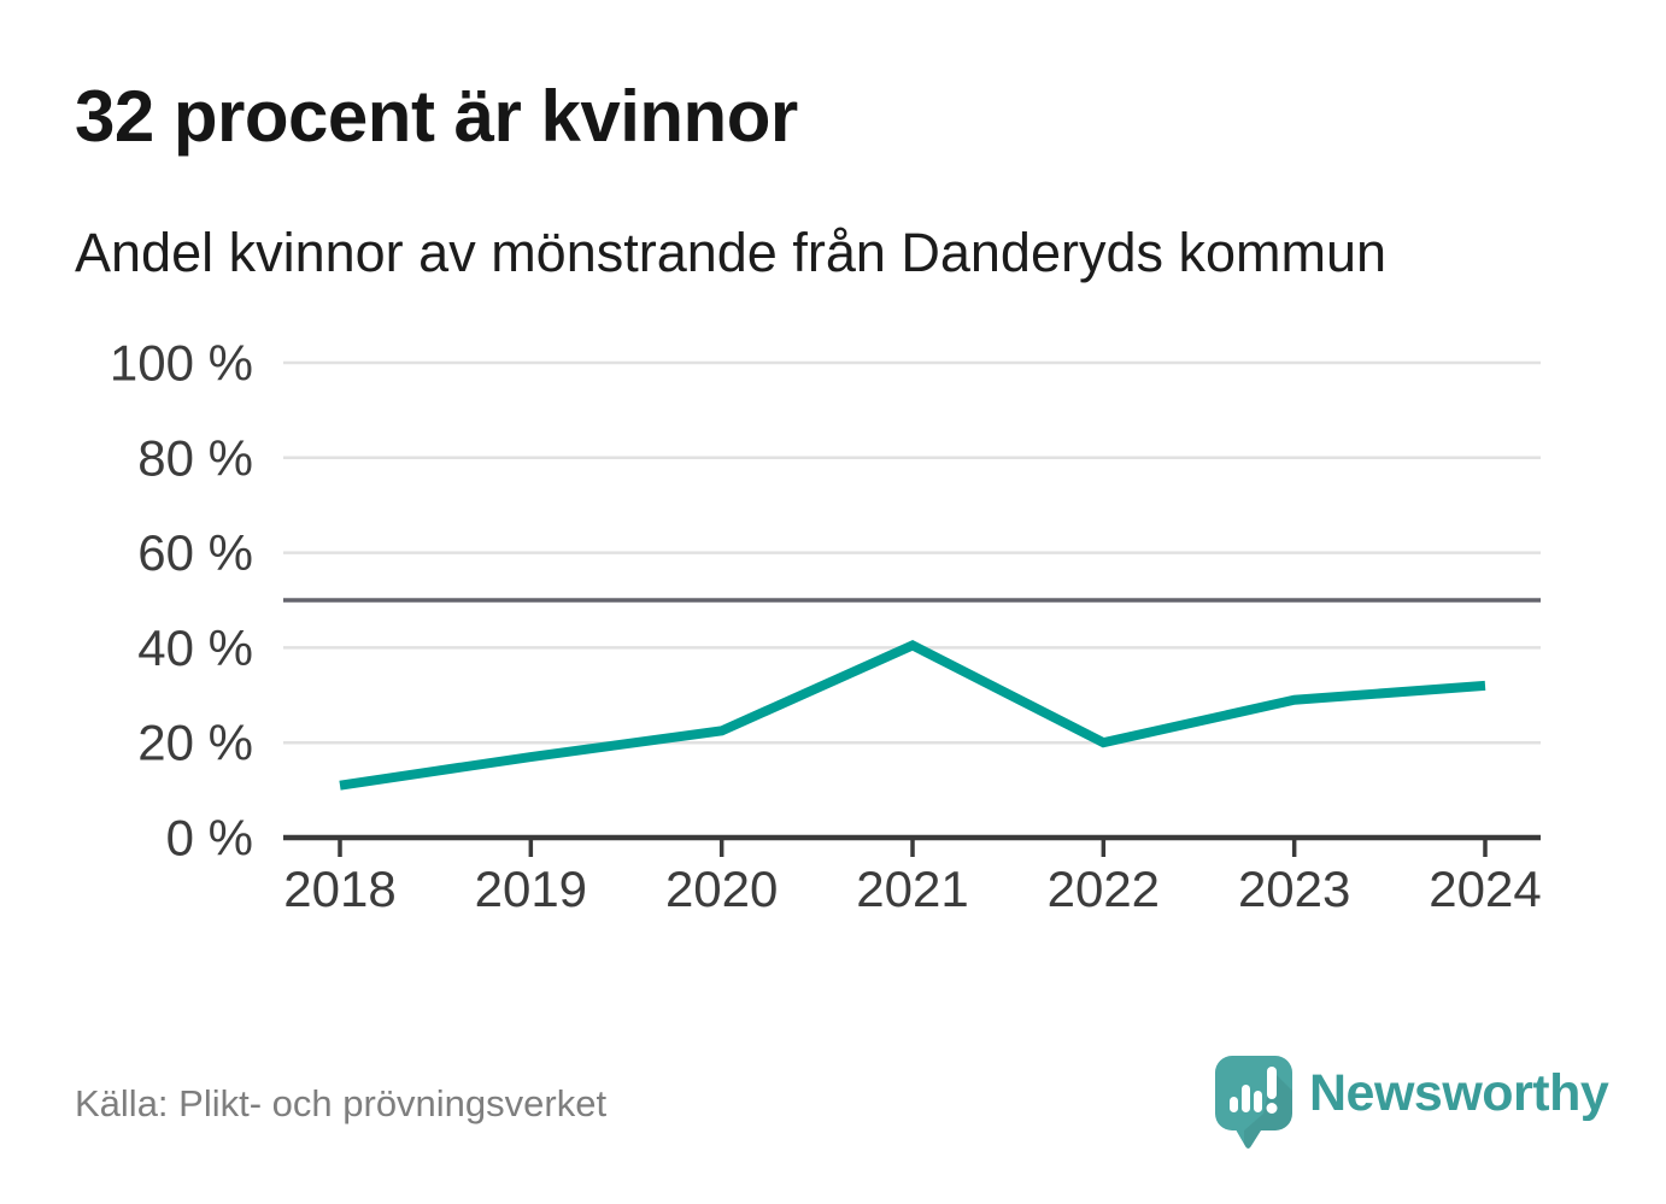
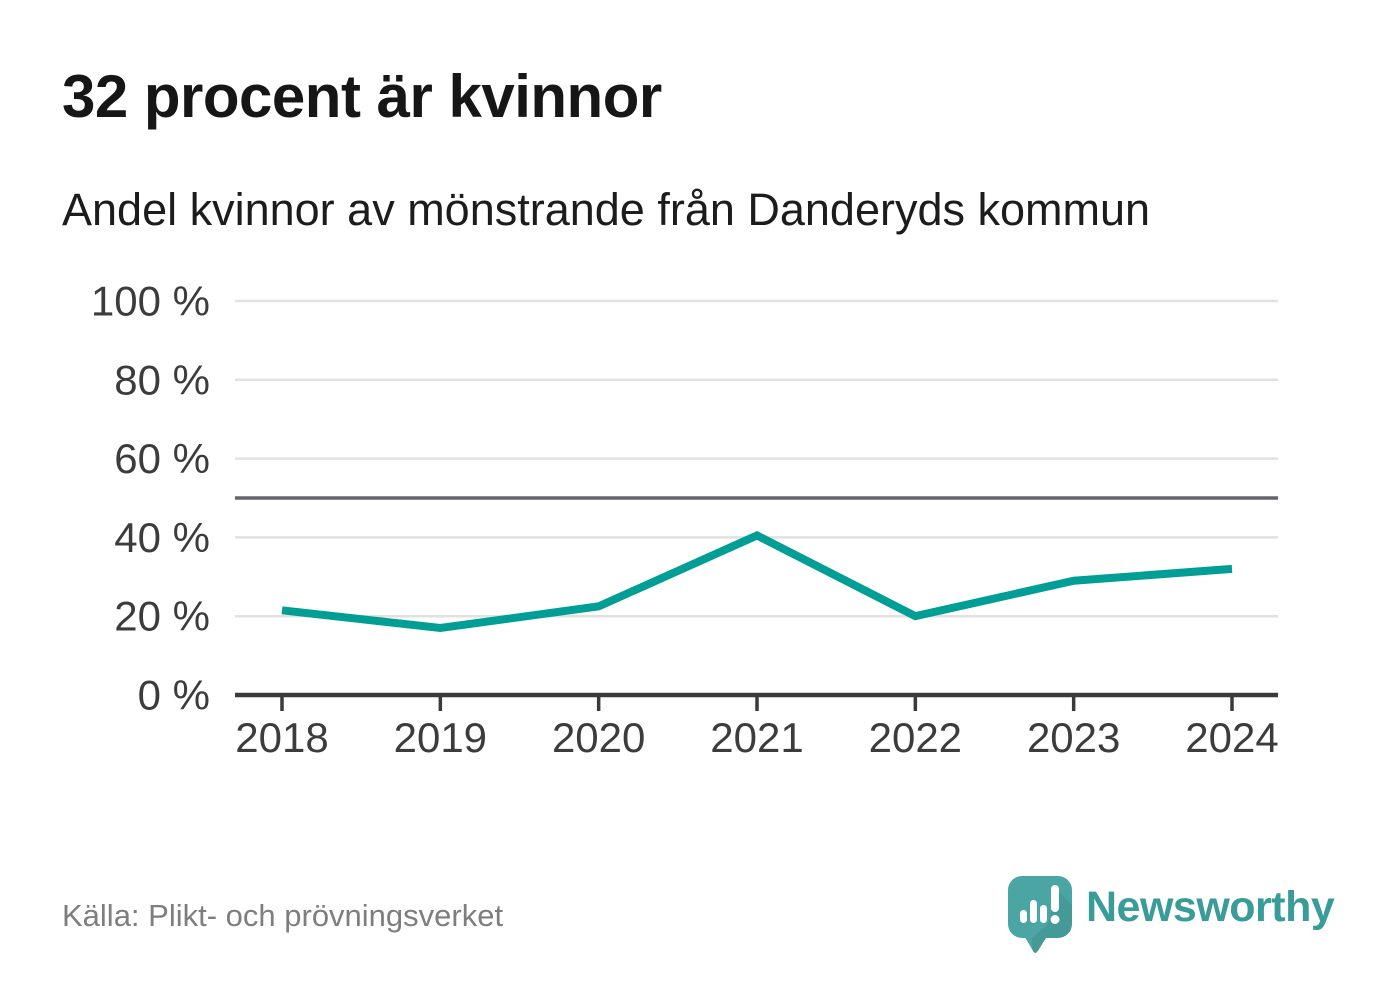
2018: 11% -> 22%
